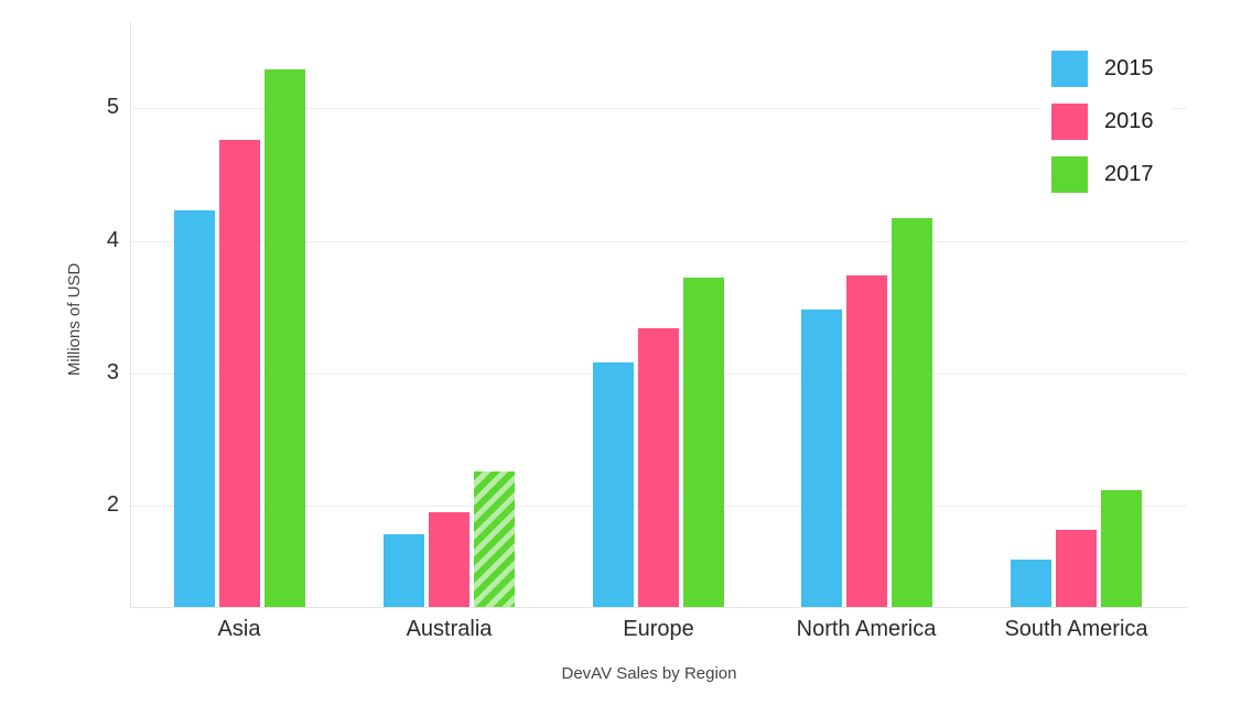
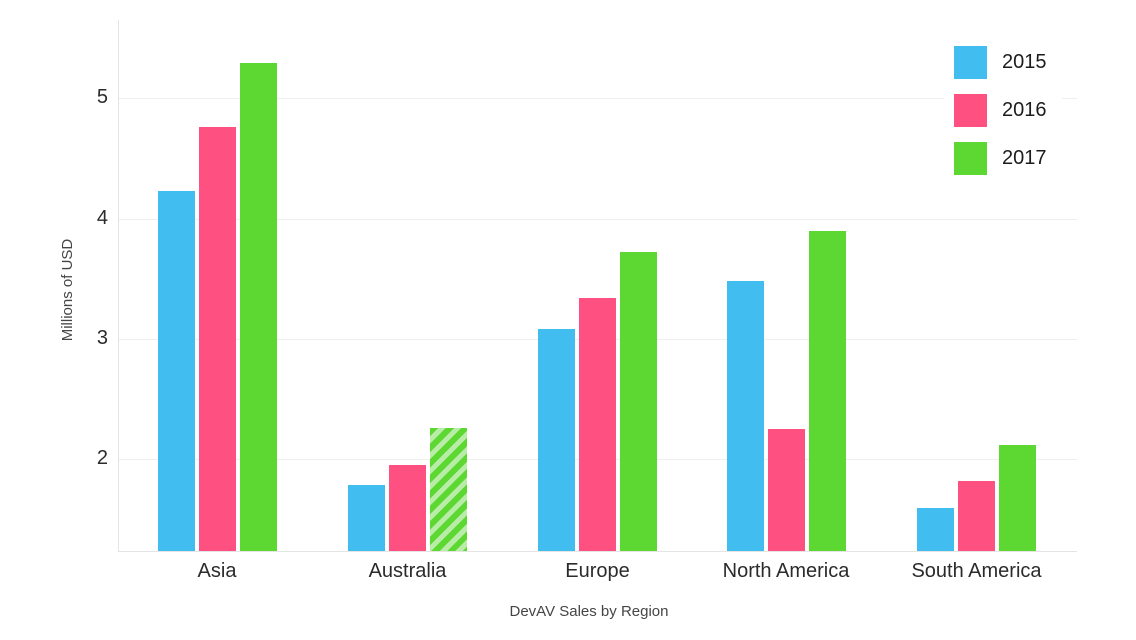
2016/North America: 3.74 -> 2.25
2017/North America: 4.17 -> 3.90
